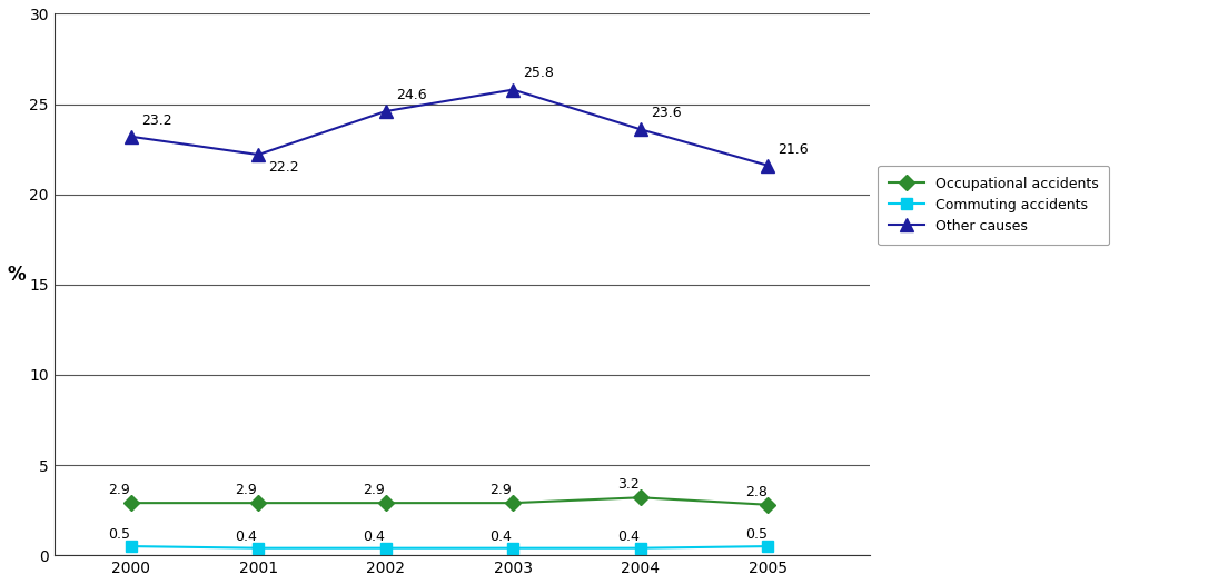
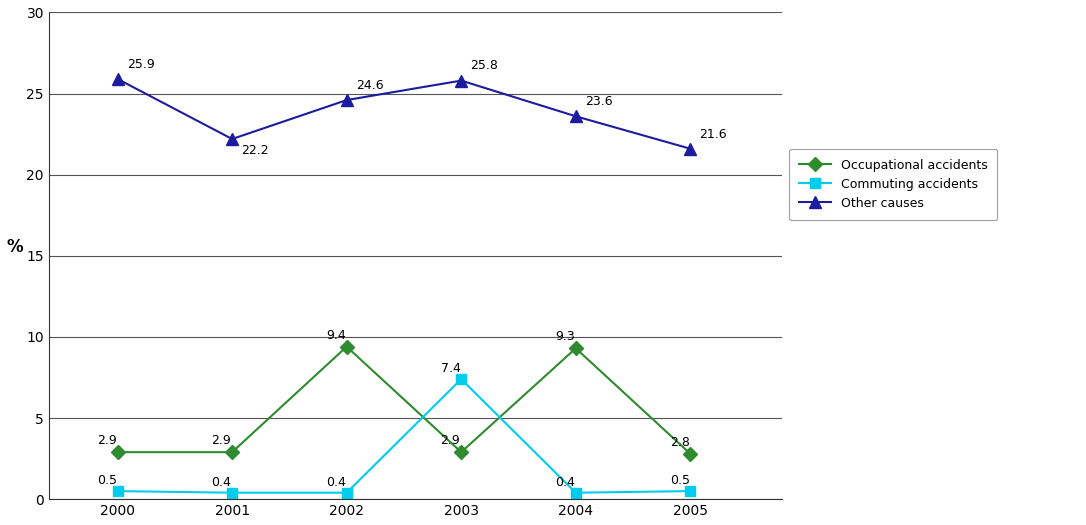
Other causes/2000: 23.2 -> 25.9
Occupational accidents/2002: 2.9 -> 9.4
Commuting accidents/2003: 0.4 -> 7.4
Occupational accidents/2004: 3.2 -> 9.3
